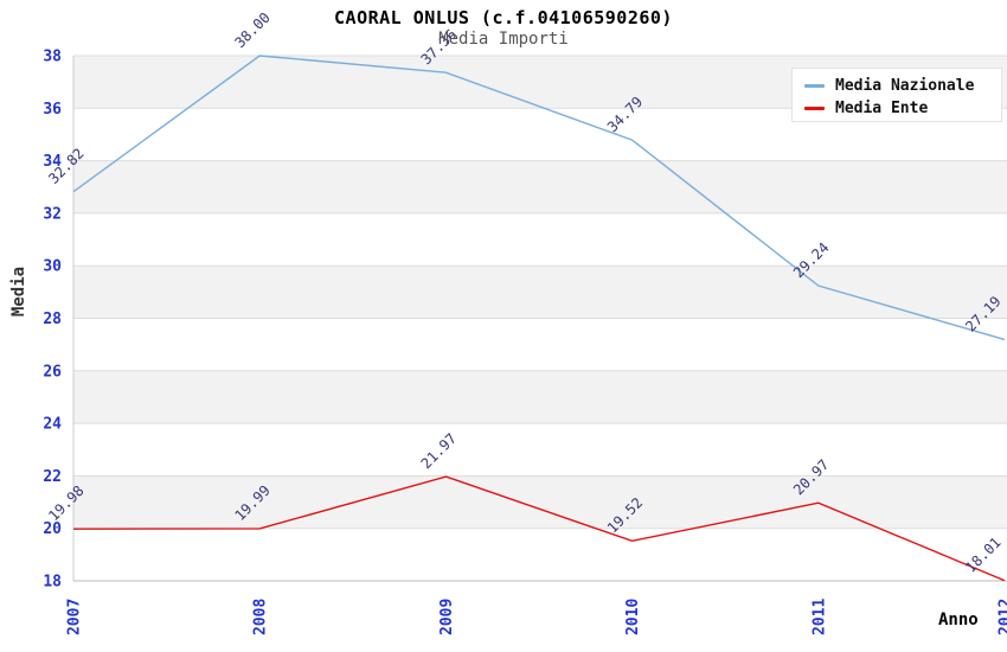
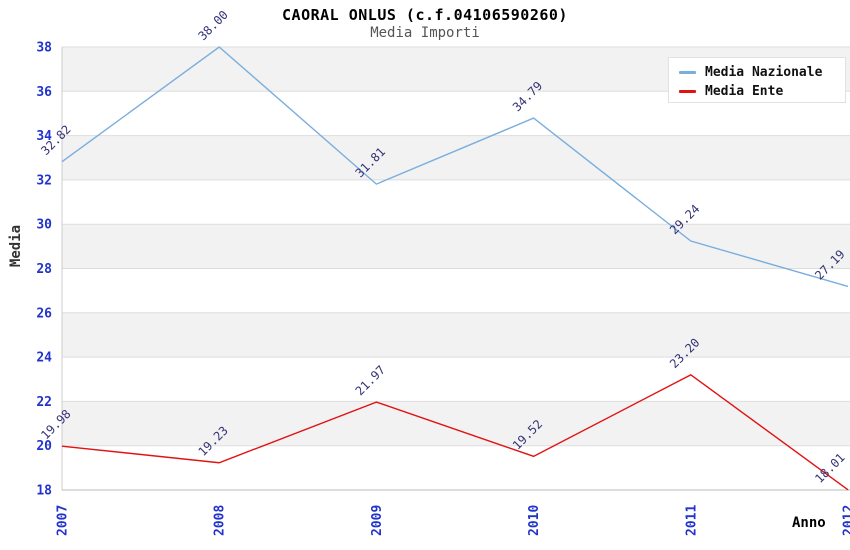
Media Ente/2008: 19.99 -> 19.23
Media Nazionale/2009: 37.36 -> 31.81
Media Ente/2011: 20.97 -> 23.20
